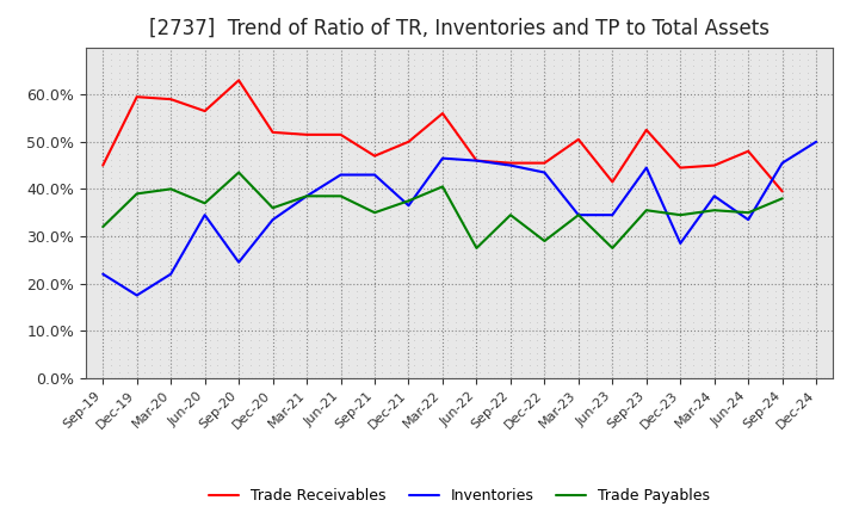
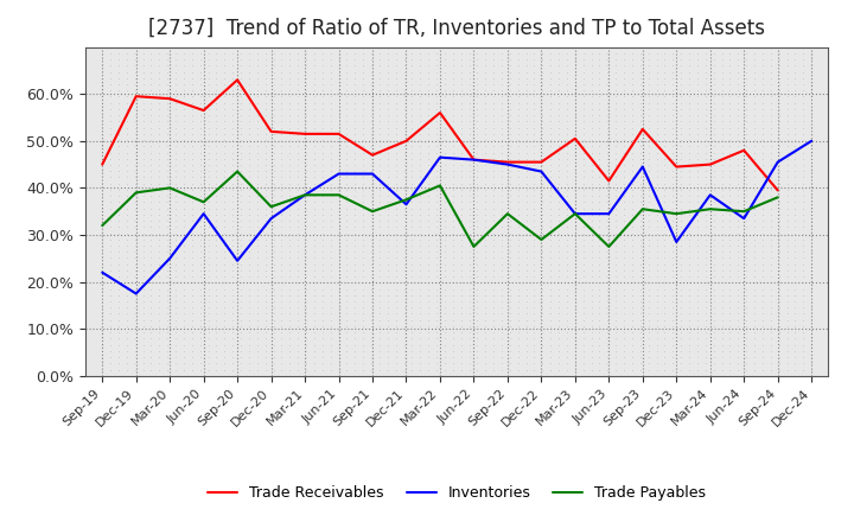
Inventories/Mar-20: 22.0% -> 25.0%
